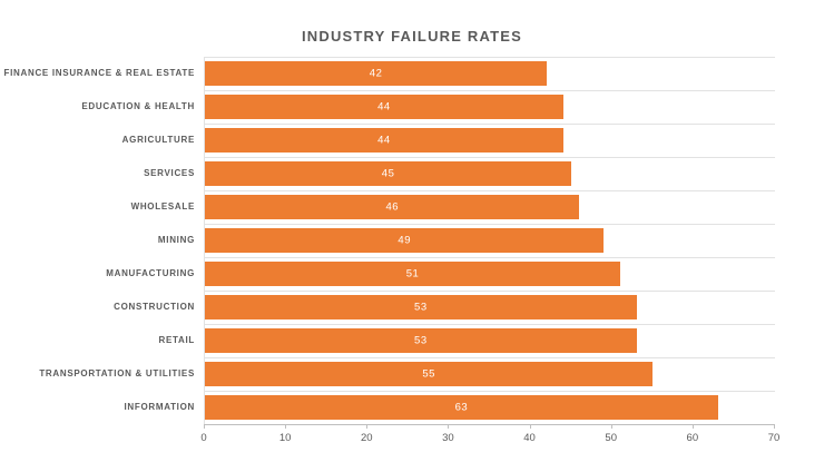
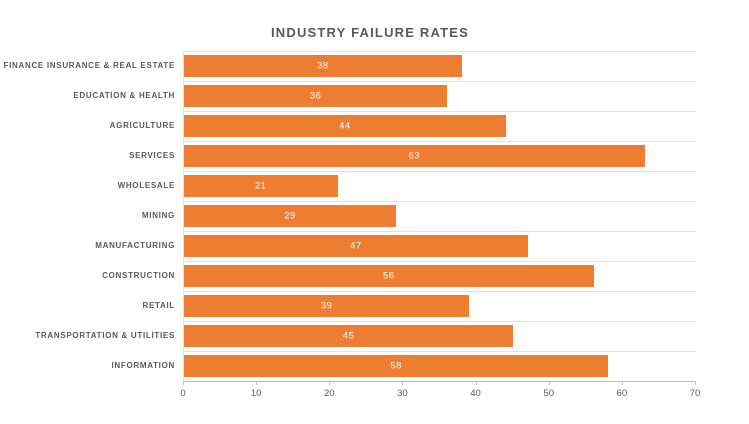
FINANCE INSURANCE & REAL ESTATE: 42 -> 38
EDUCATION & HEALTH: 44 -> 36
SERVICES: 45 -> 63
WHOLESALE: 46 -> 21
MINING: 49 -> 29
MANUFACTURING: 51 -> 47
CONSTRUCTION: 53 -> 56
RETAIL: 53 -> 39
TRANSPORTATION & UTILITIES: 55 -> 45
INFORMATION: 63 -> 58
